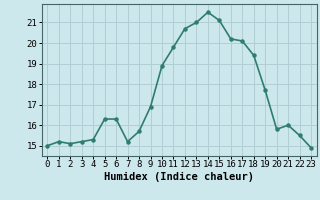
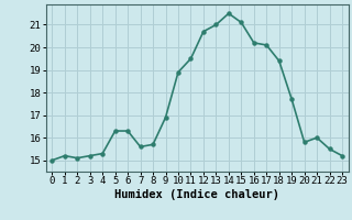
7: 15.2 -> 15.6
11: 19.8 -> 19.5
23: 14.9 -> 15.2
